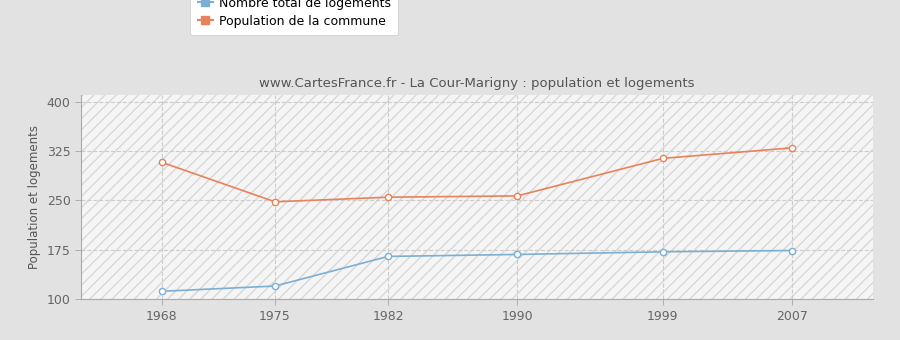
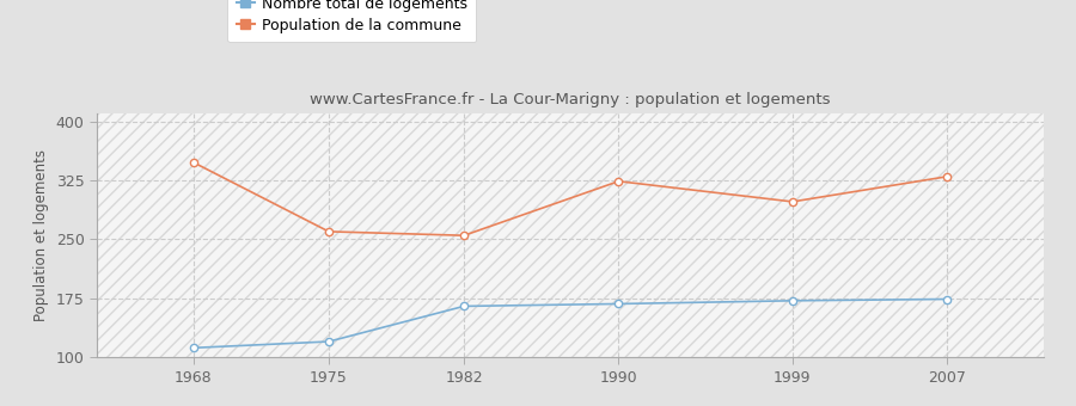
Population de la commune/1968: 308 -> 348
Population de la commune/1975: 248 -> 260
Population de la commune/1990: 257 -> 324
Population de la commune/1999: 314 -> 298
